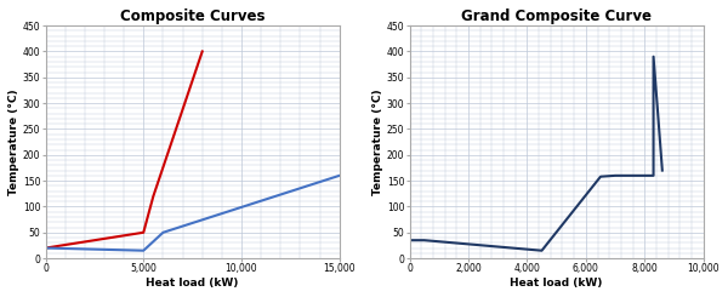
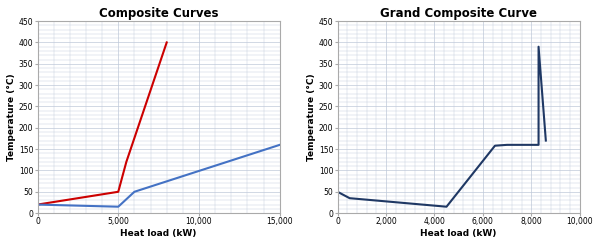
Grand Composite Curve/0: 35 -> 50
